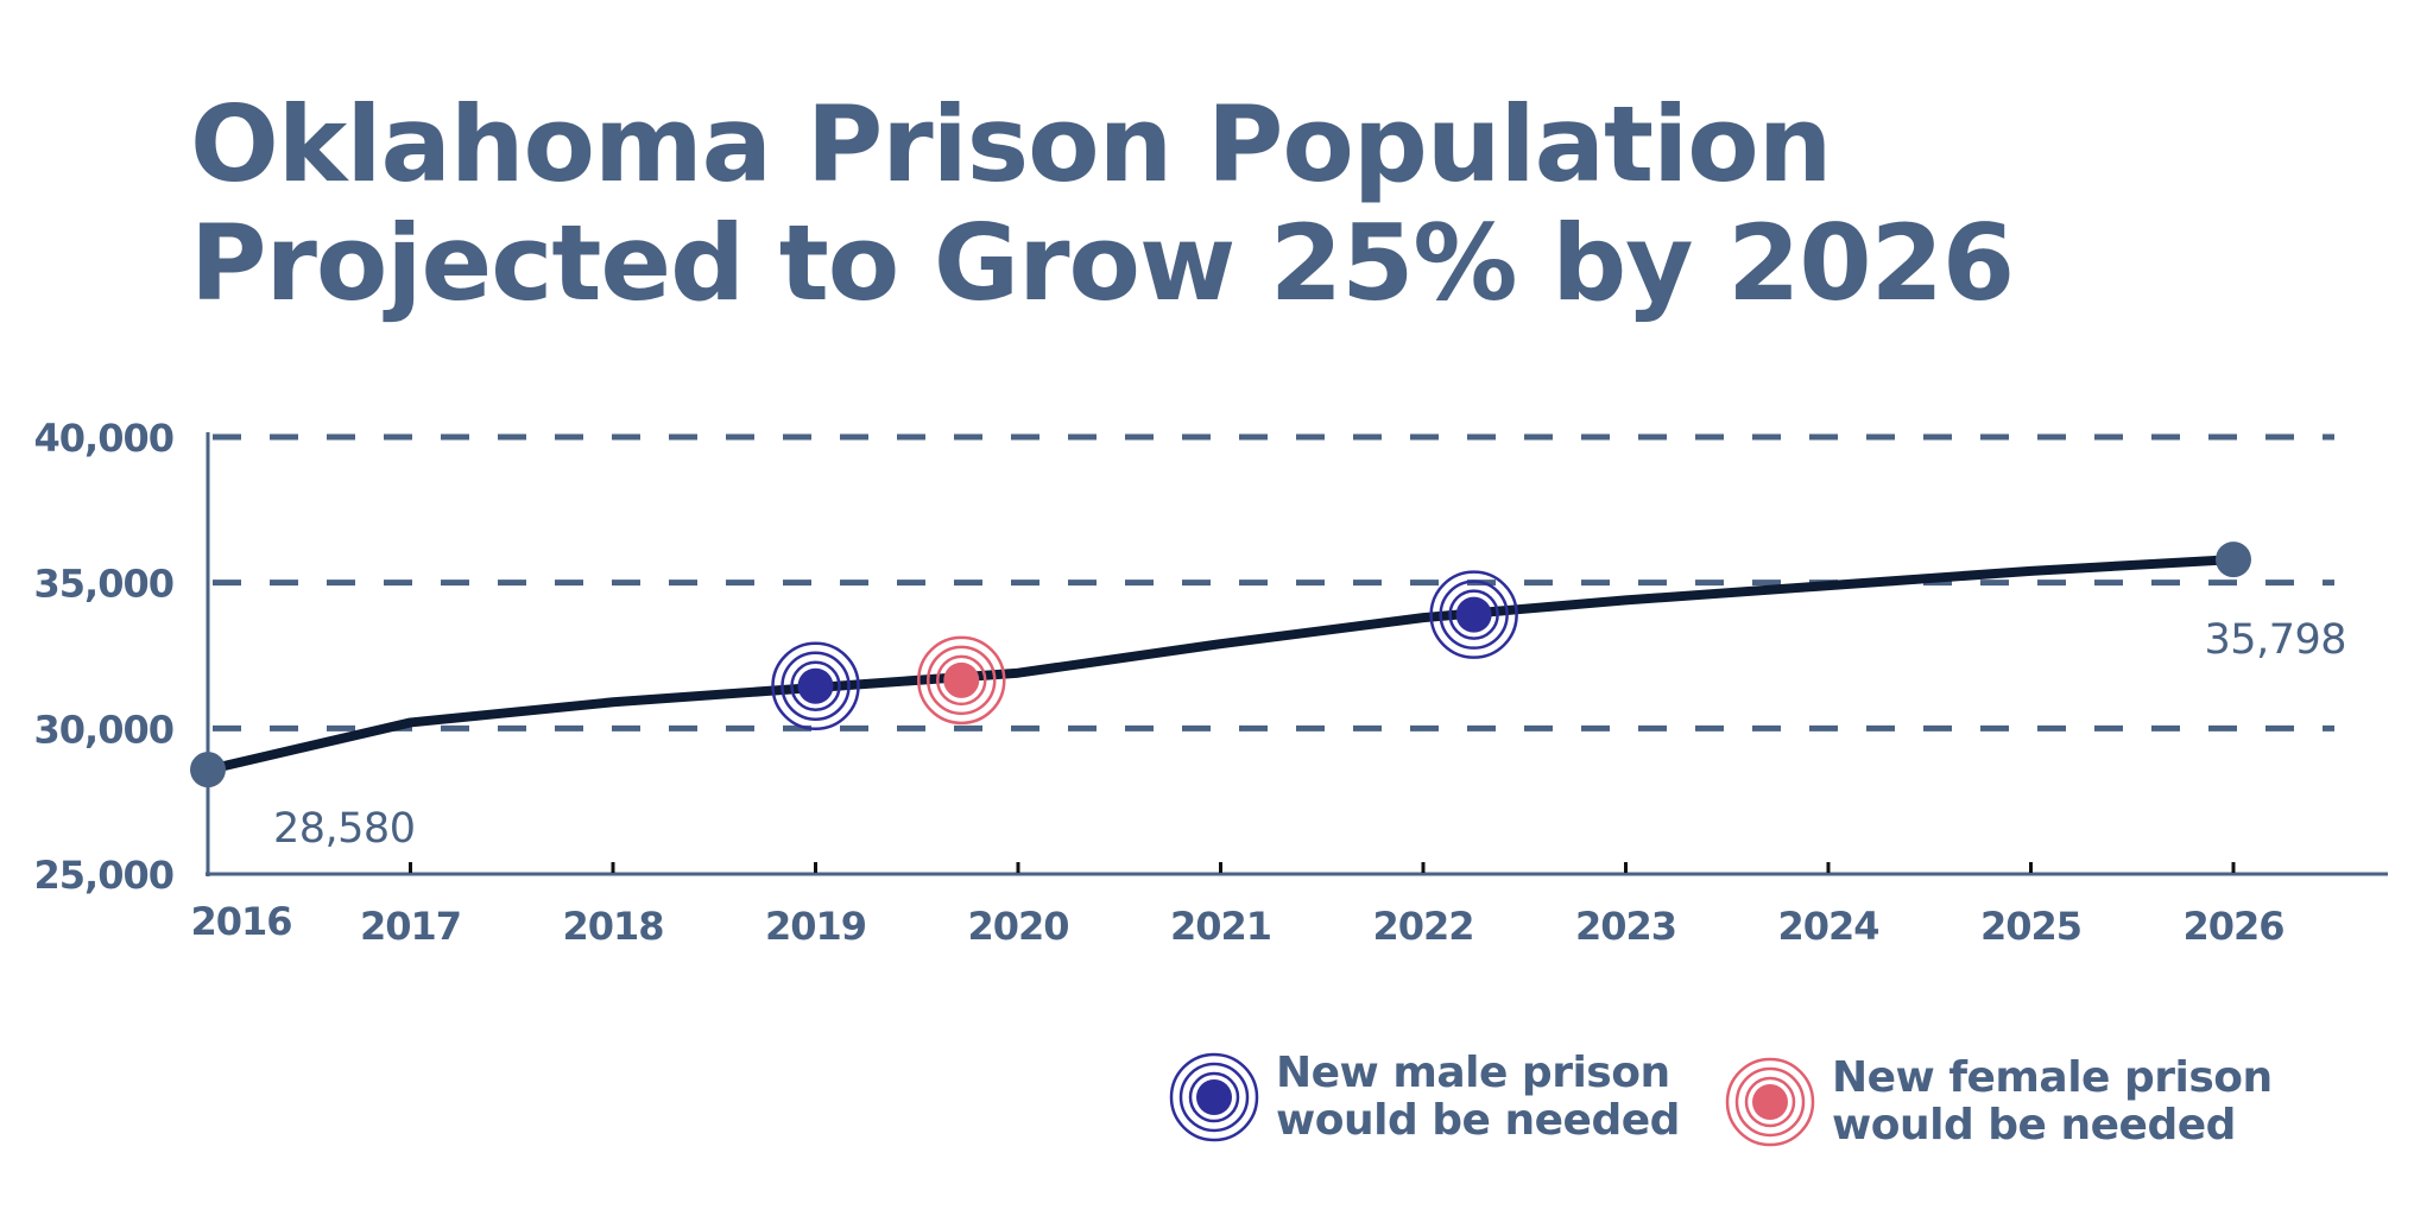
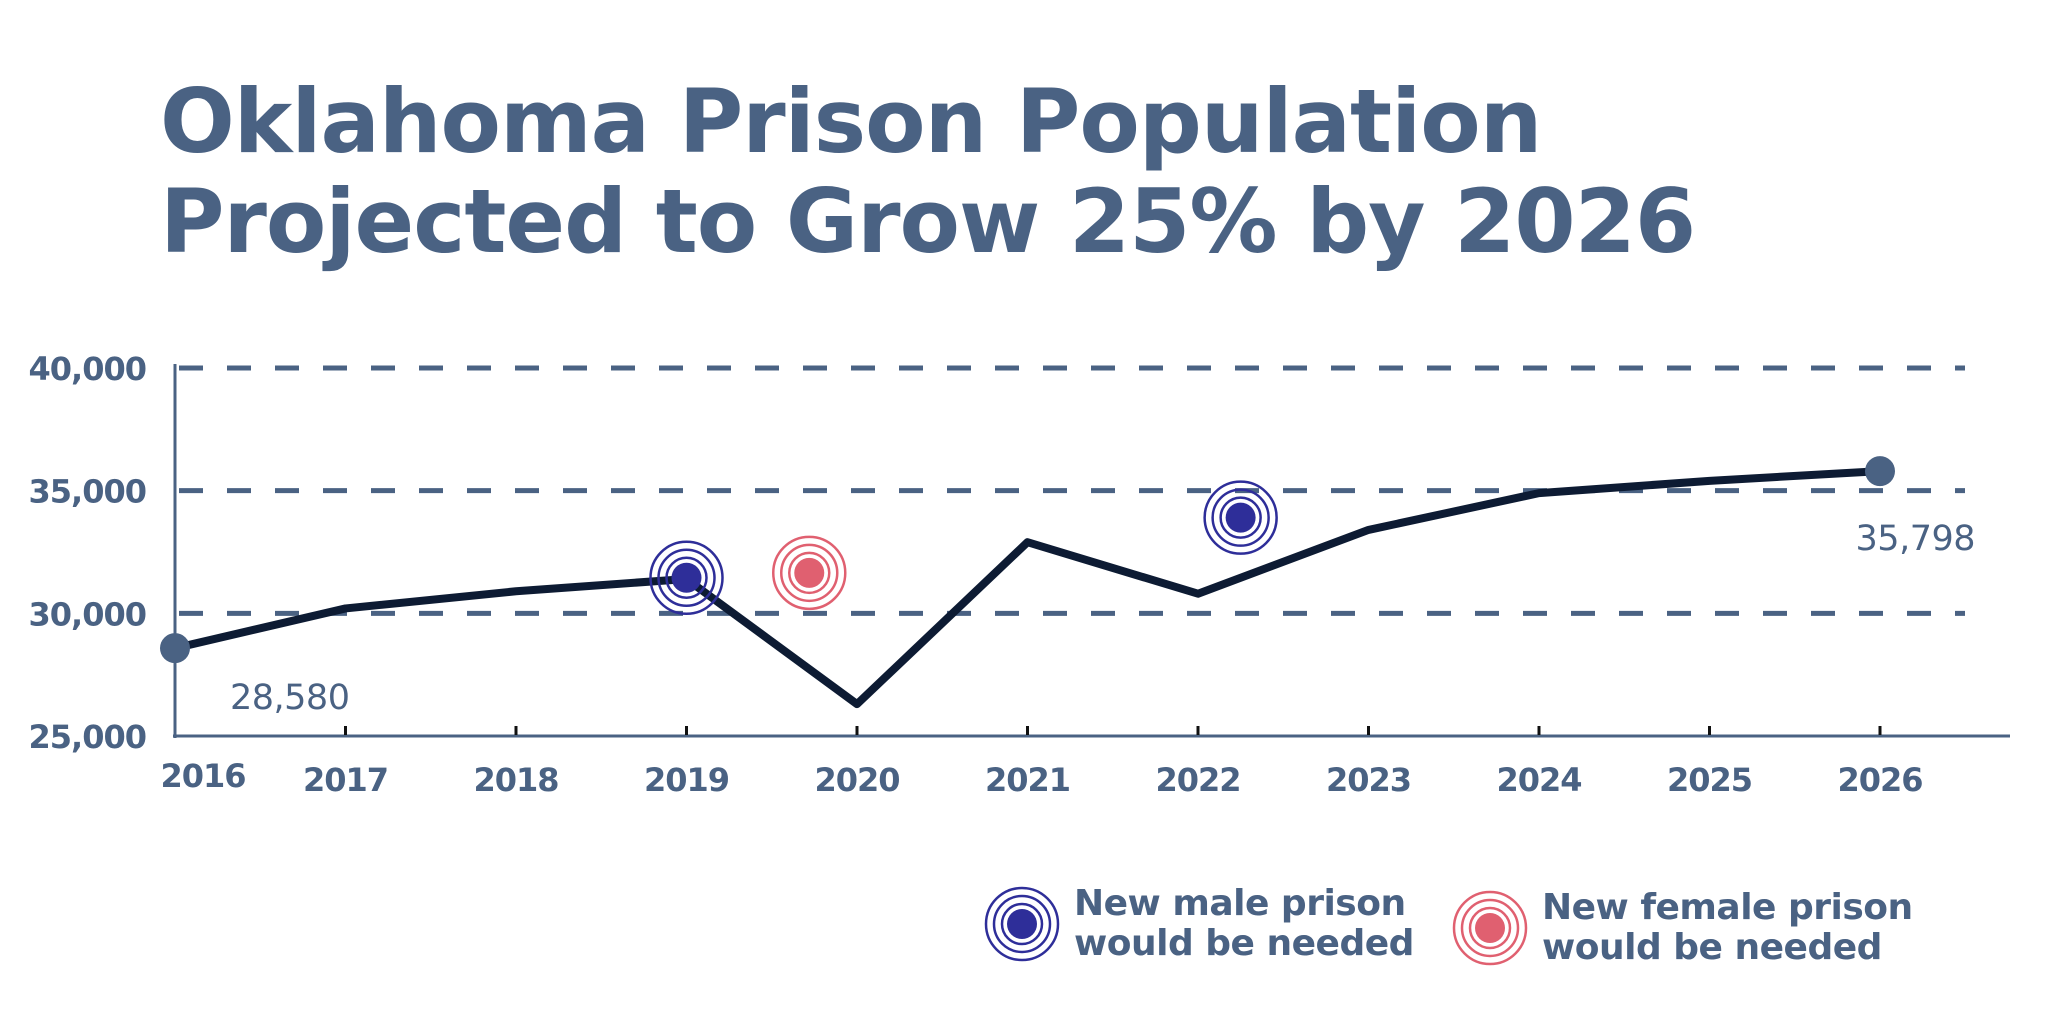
2020: 31900 -> 26300
2022: 33800 -> 30800
2023: 34400 -> 33400
